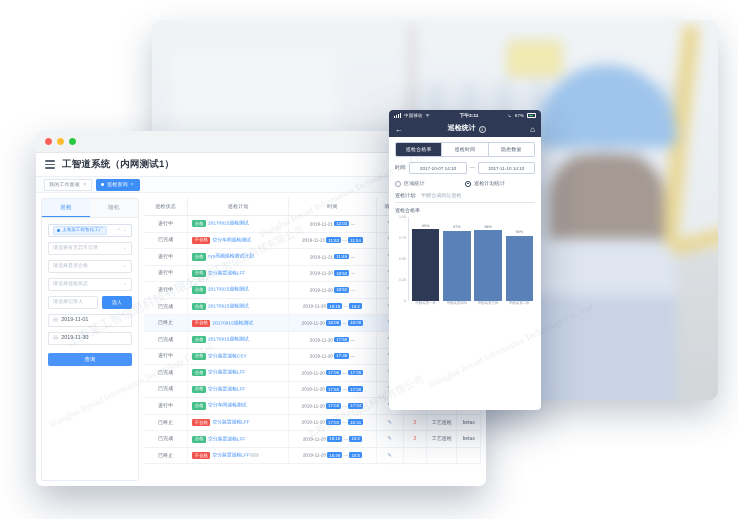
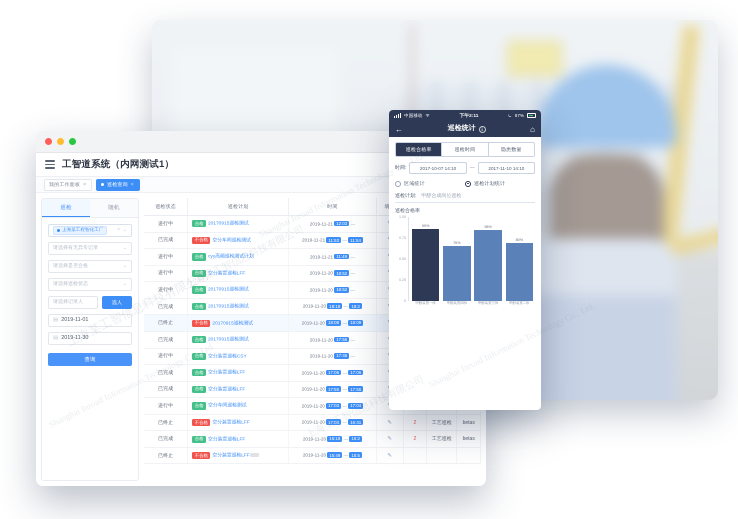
甲醇装置四班: 97% -> 76%
甲醇装置二班: 90% -> 80%
